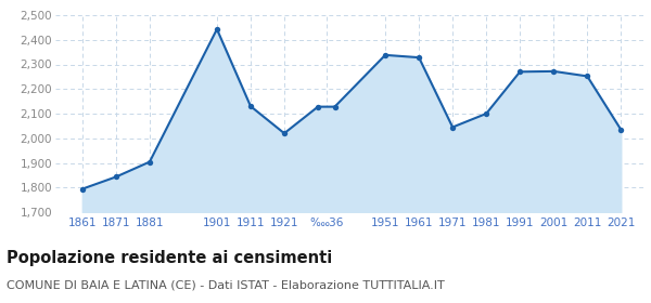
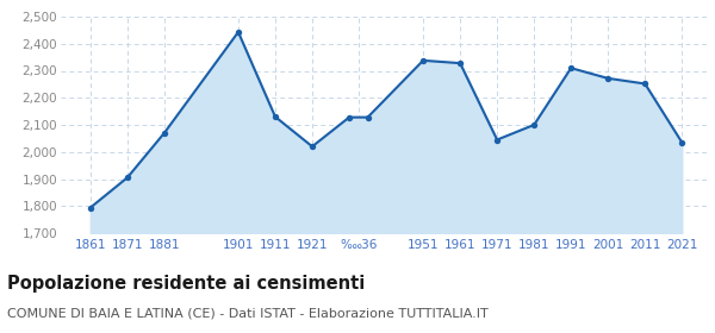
1871: 1,843 -> 1,905
1881: 1,904 -> 2,070
1991: 2,270 -> 2,310
